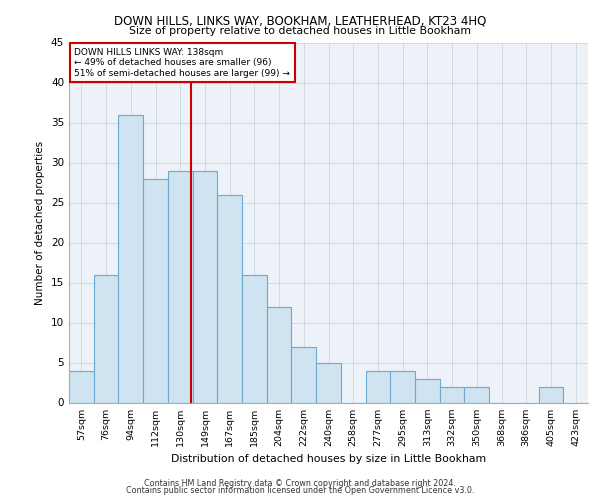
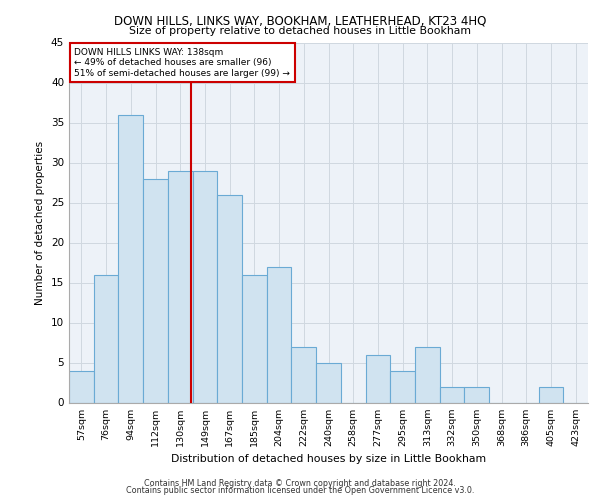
204sqm: 12 -> 17
277sqm: 4 -> 6
313sqm: 3 -> 7
